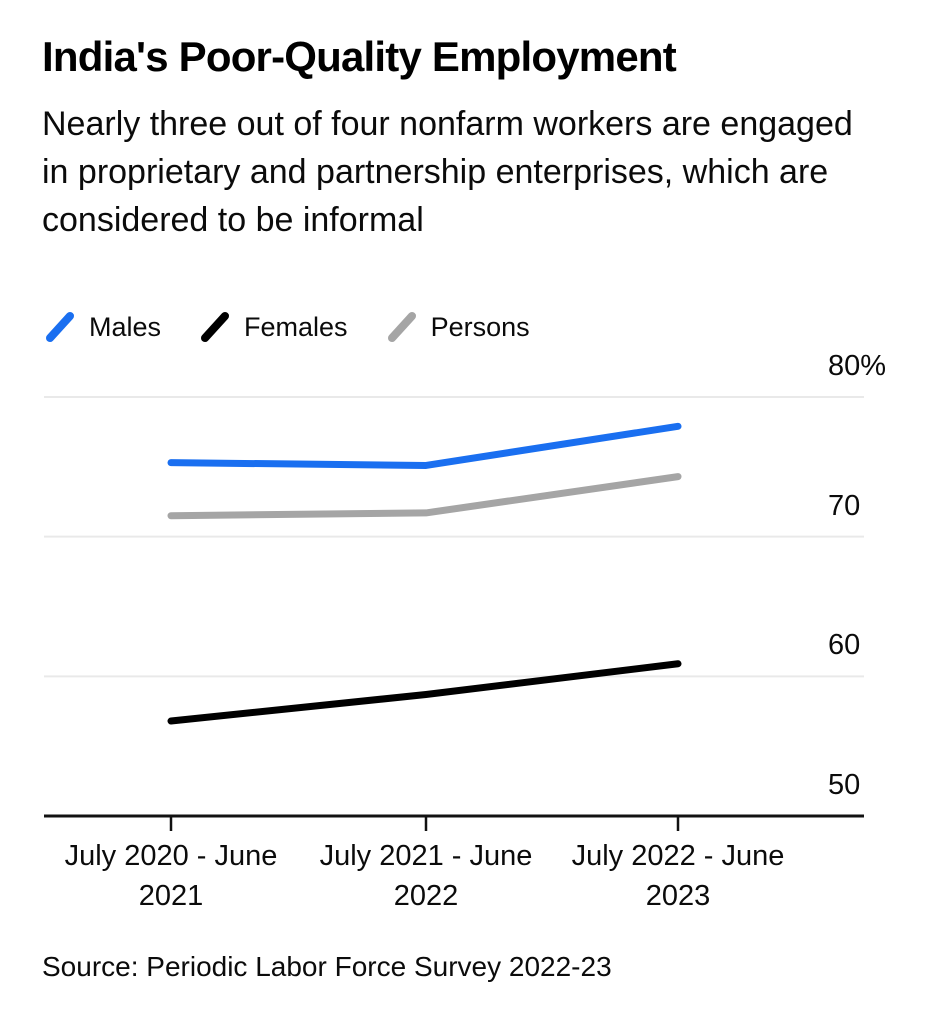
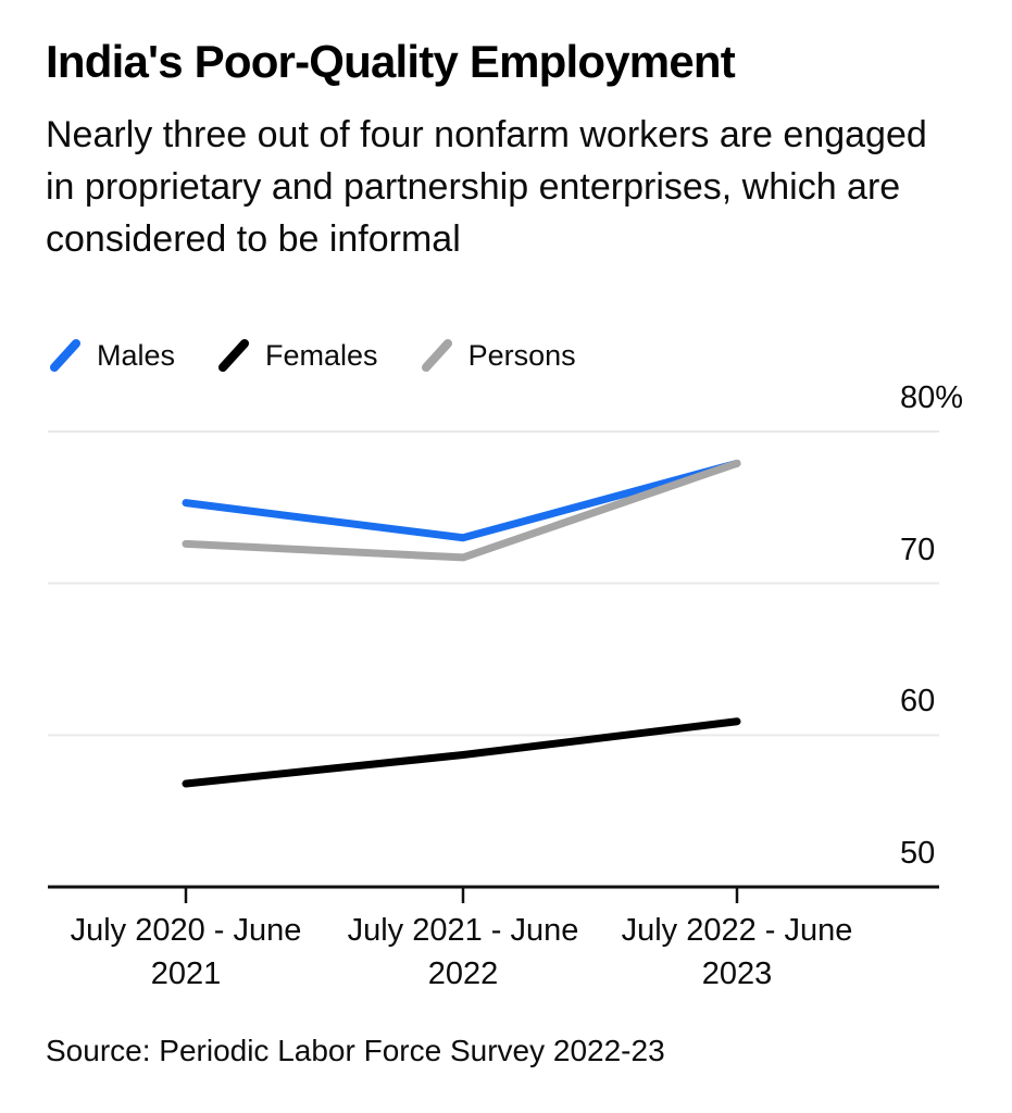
Persons/July 2020 - June 2021: 71.5% -> 72.6%
Males/July 2021 - June 2022: 75.1% -> 73.0%
Persons/July 2022 - June 2023: 74.3% -> 77.9%
